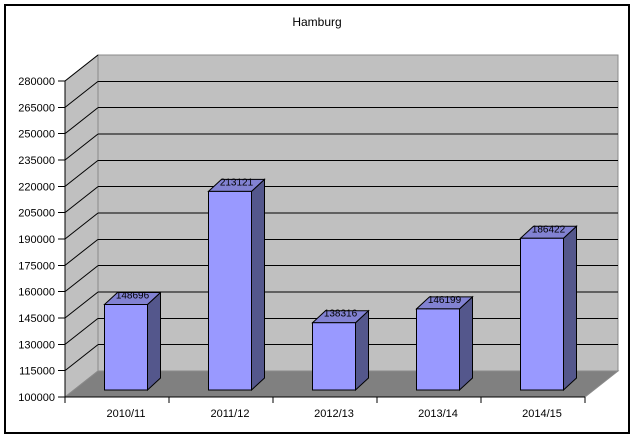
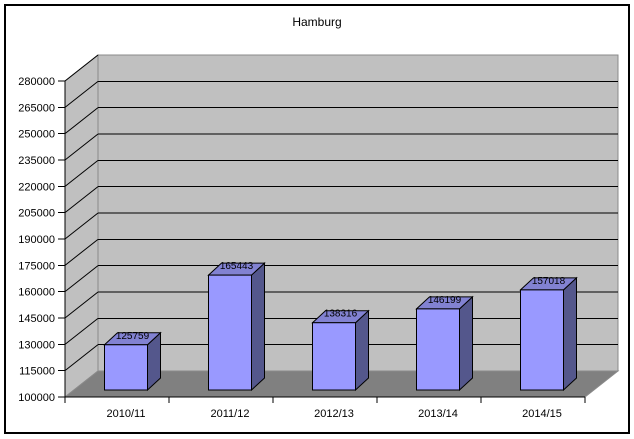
2010/11: 148696 -> 125759
2011/12: 213121 -> 165443
2014/15: 186422 -> 157018
